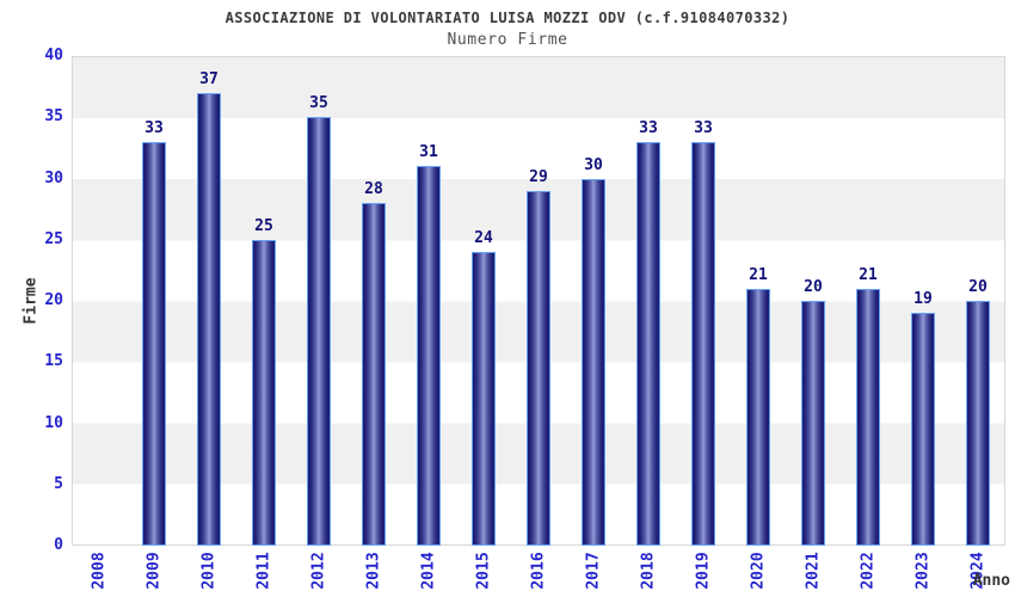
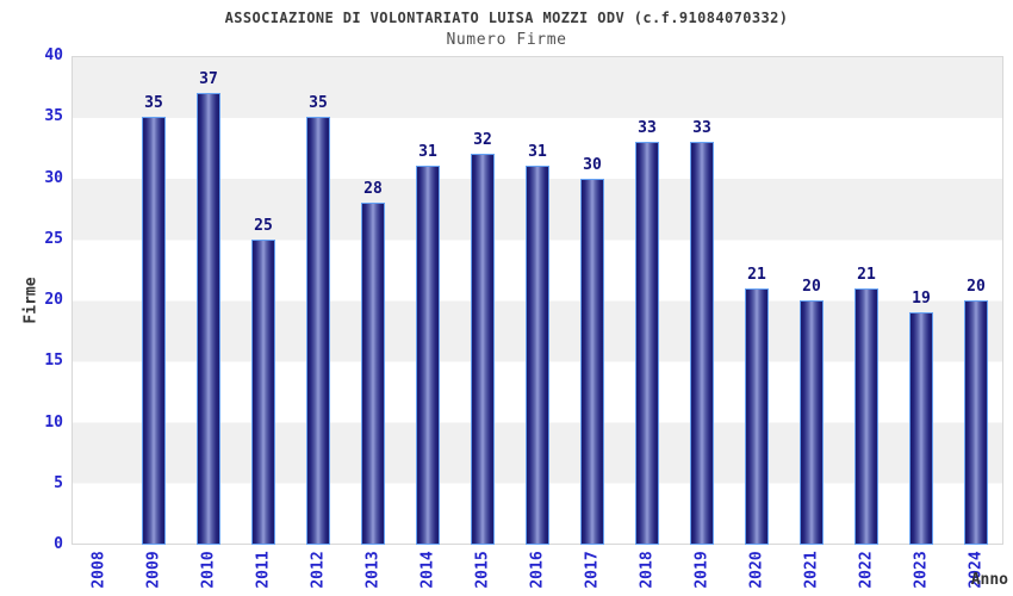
2009: 33 -> 35
2015: 24 -> 32
2016: 29 -> 31
